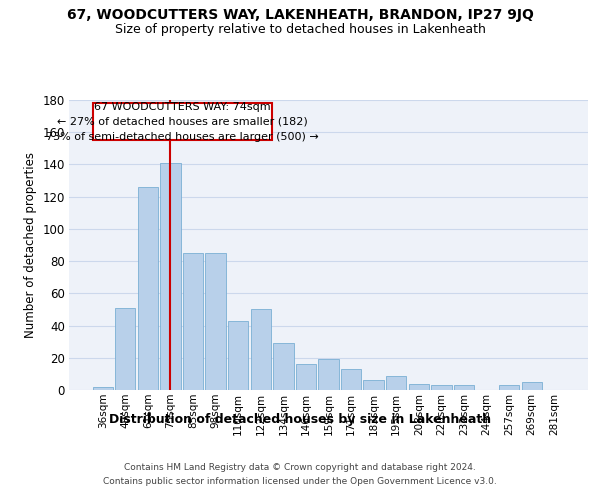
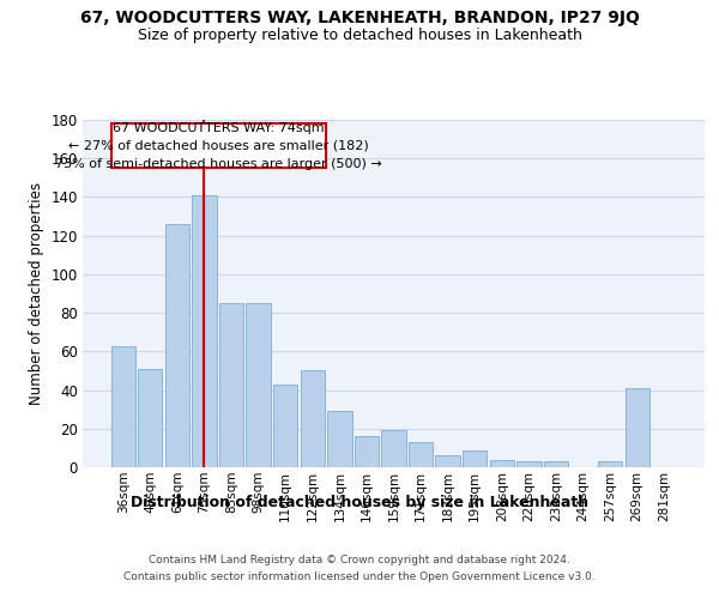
36sqm: 2 -> 63
269sqm: 5 -> 41
